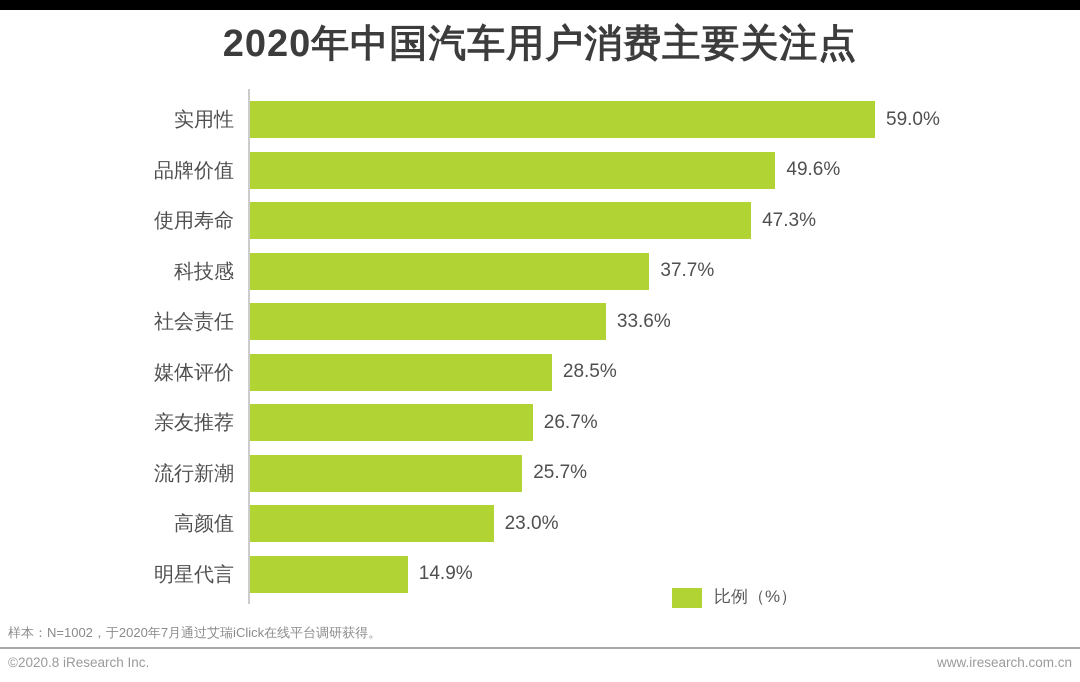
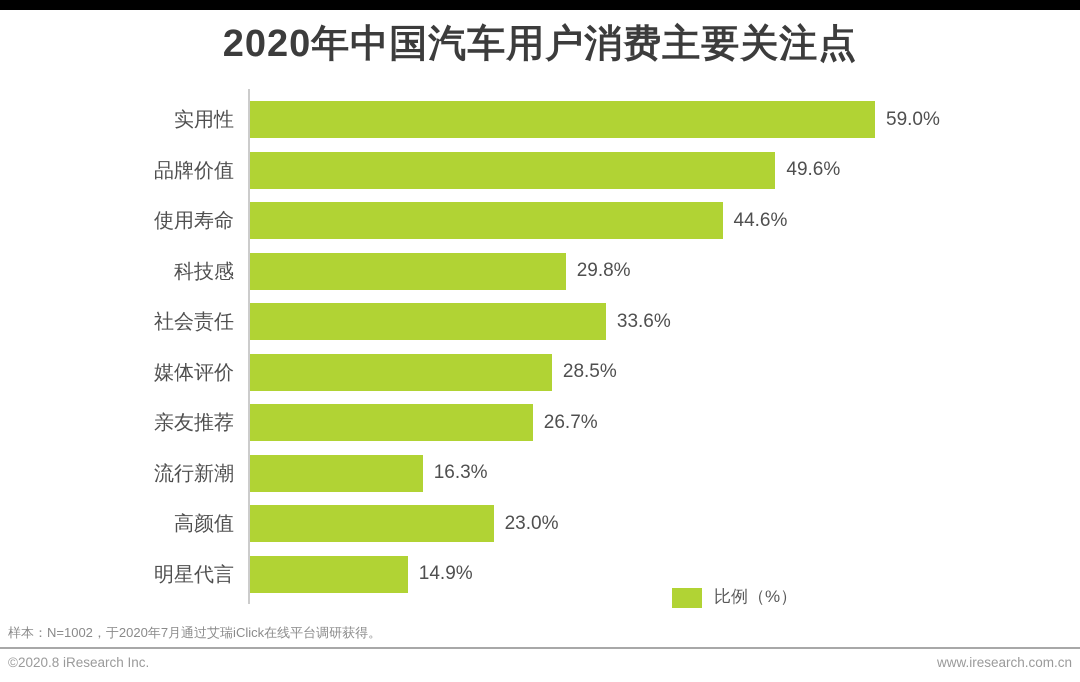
使用寿命: 47.3% -> 44.6%
科技感: 37.7% -> 29.8%
流行新潮: 25.7% -> 16.3%
